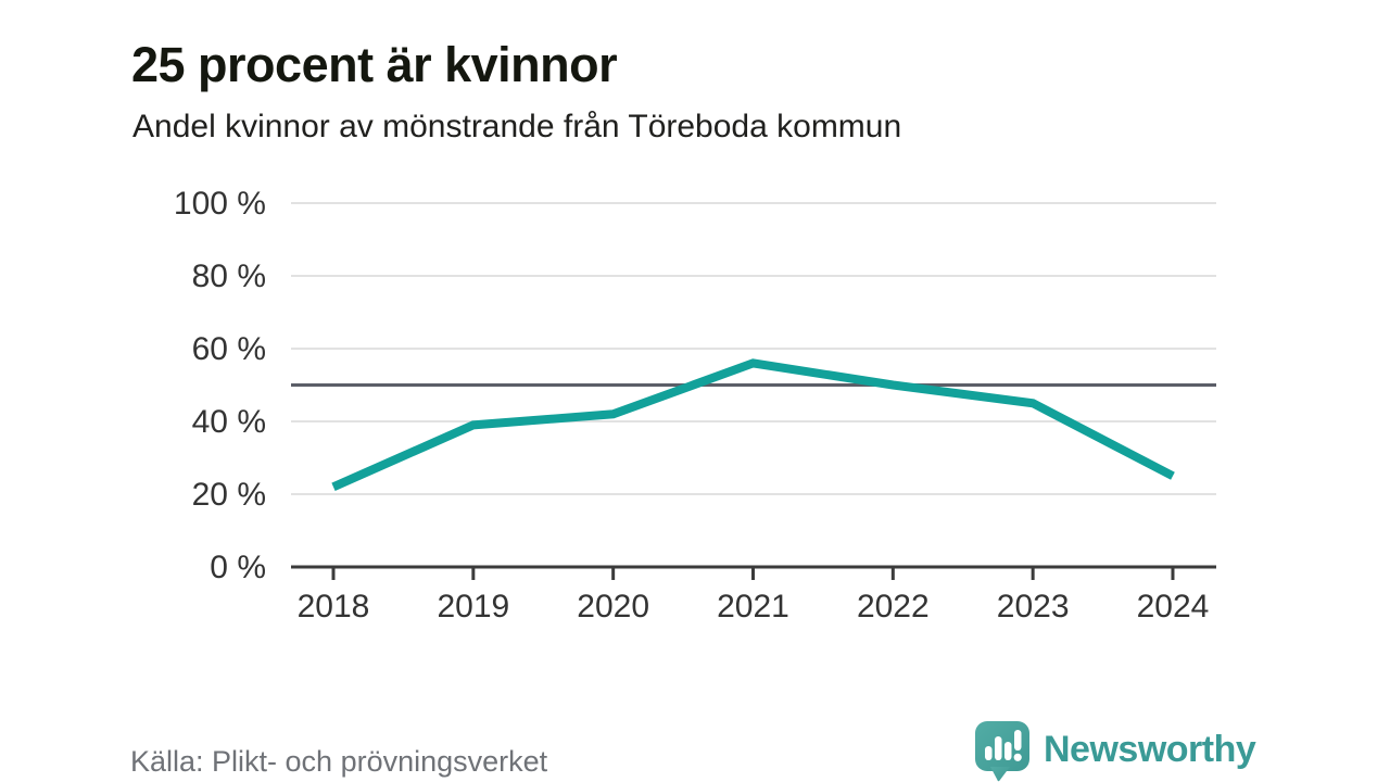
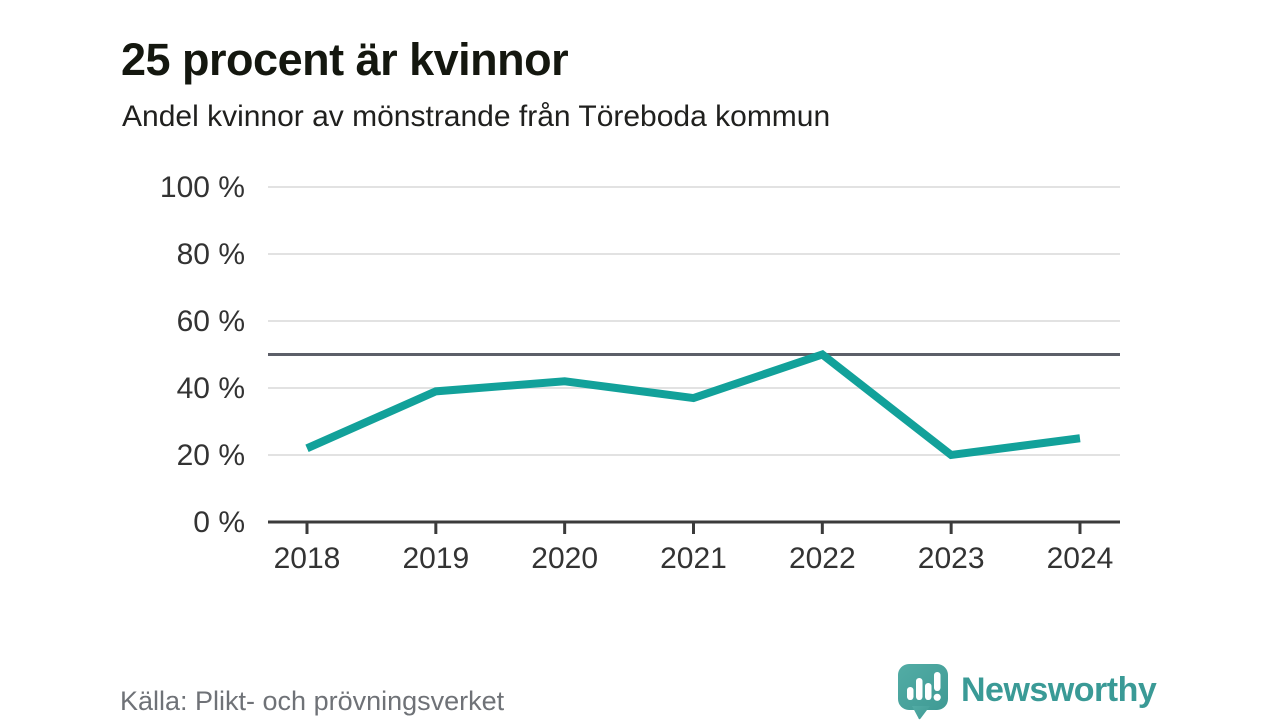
2021: 56% -> 37%
2023: 45% -> 20%
